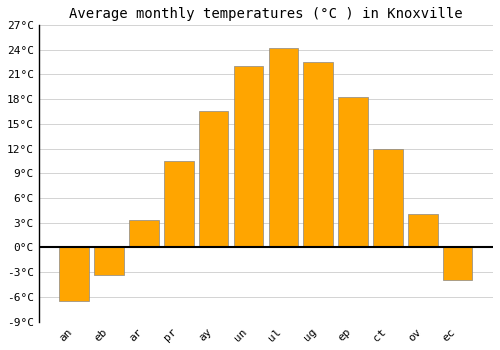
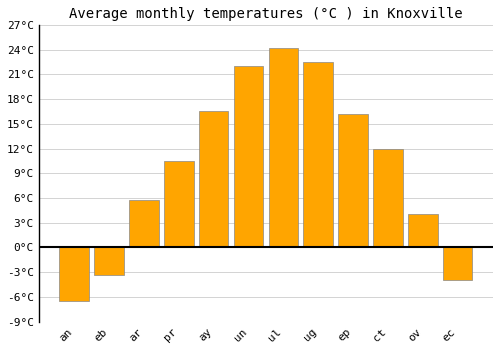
ar: 3.3°C -> 5.8°C
ep: 18.2°C -> 16.2°C
